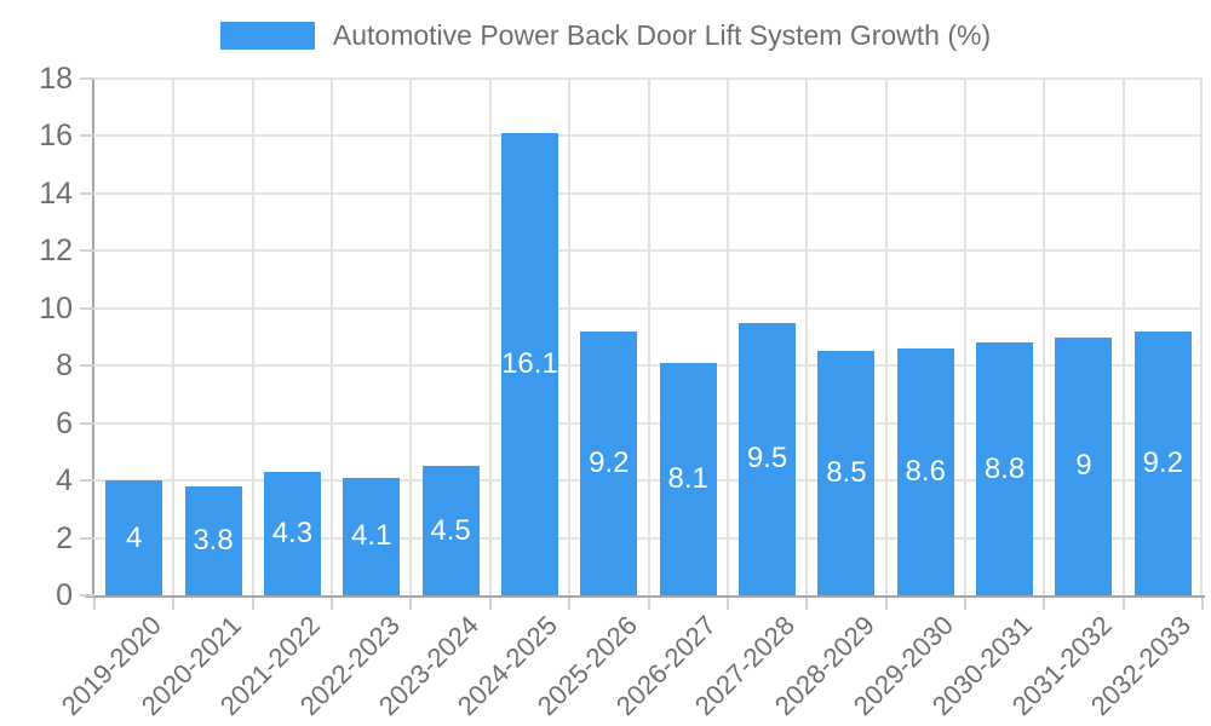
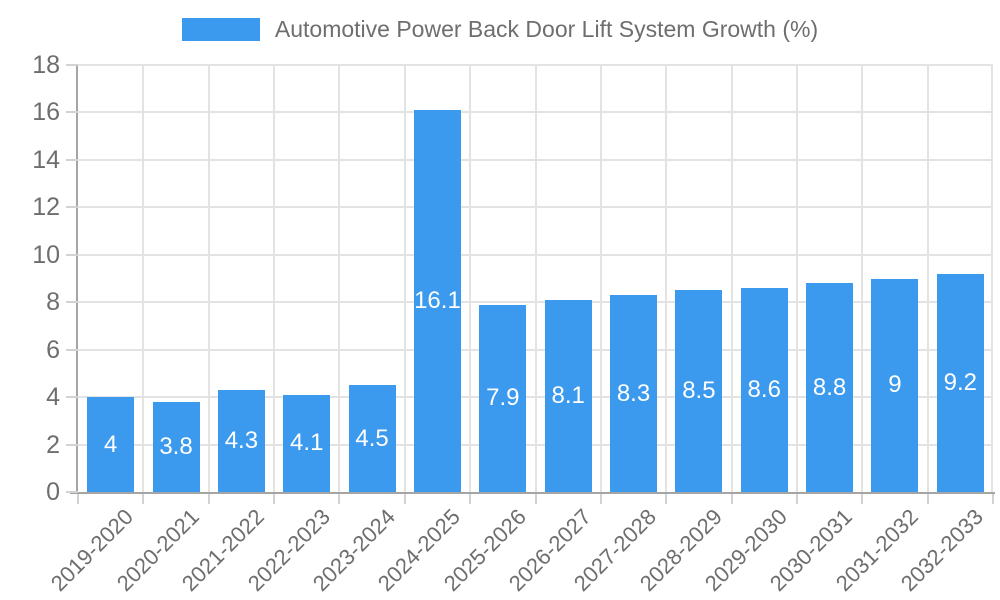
2025-2026: 9.2 -> 7.9
2027-2028: 9.5 -> 8.3
